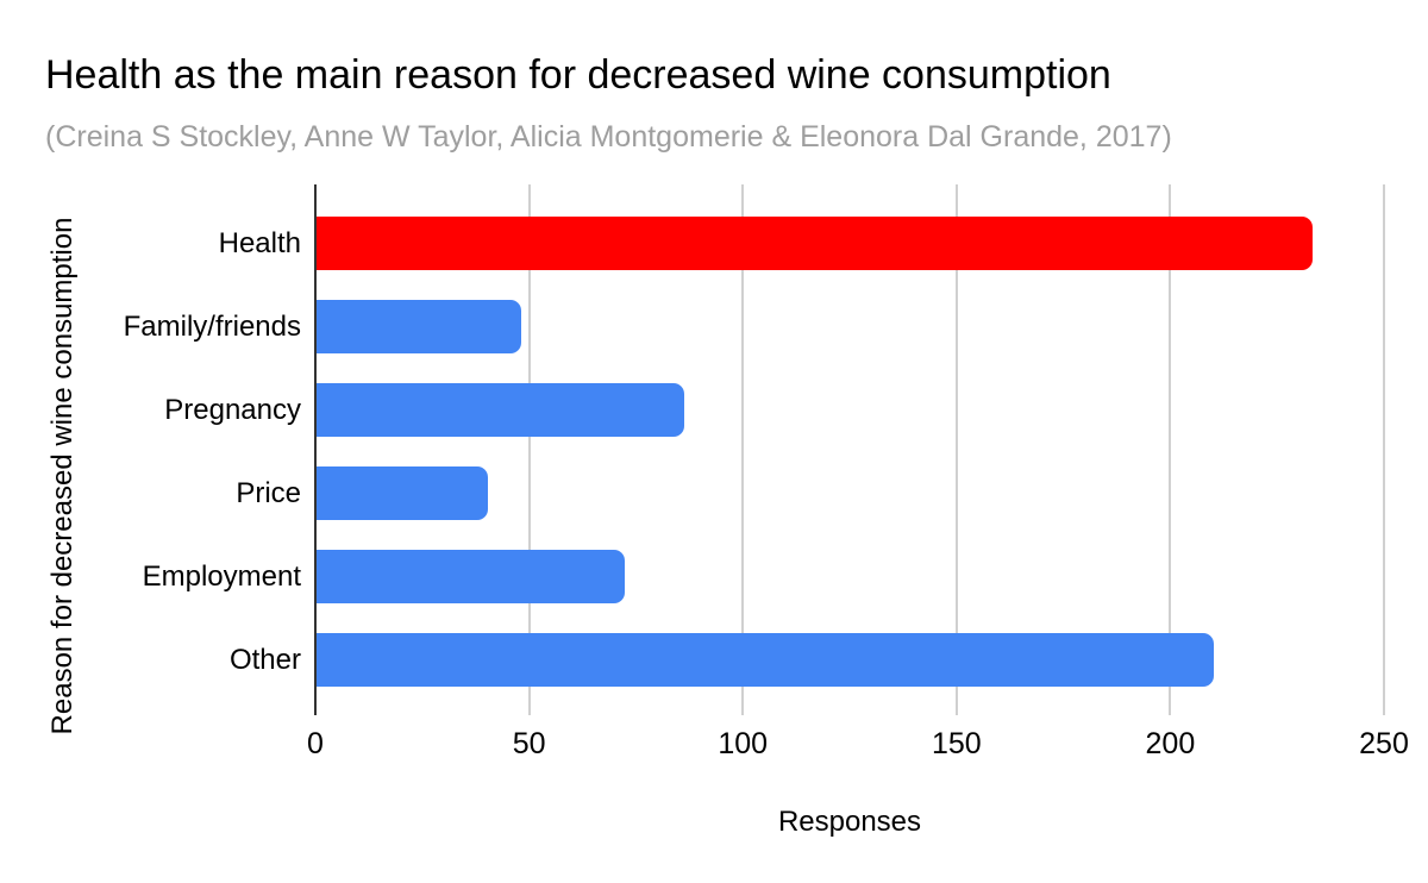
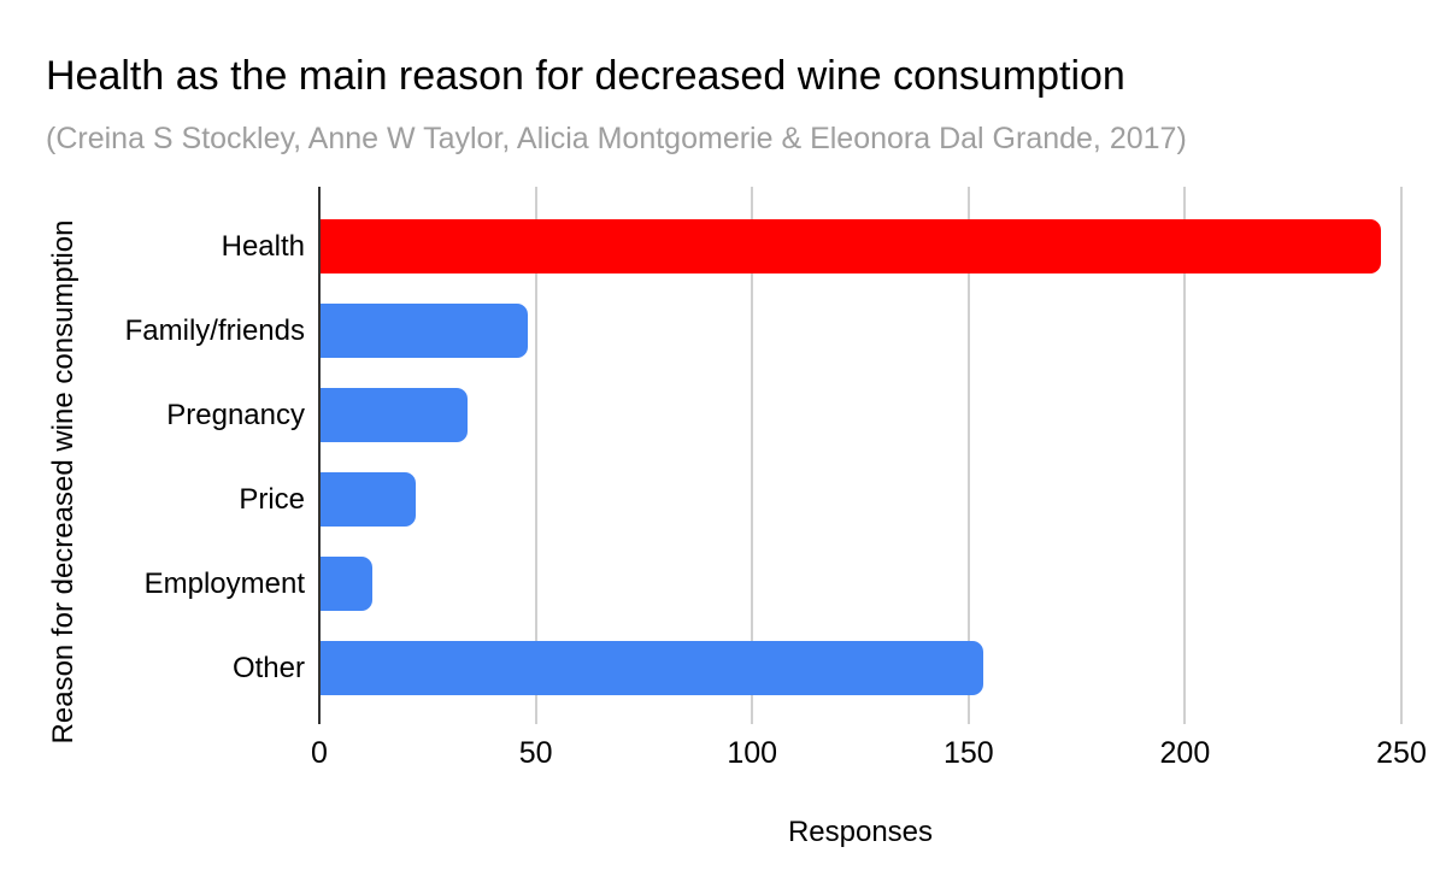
Health: 233 -> 245
Pregnancy: 86 -> 34
Price: 40 -> 22
Employment: 72 -> 12
Other: 210 -> 153
